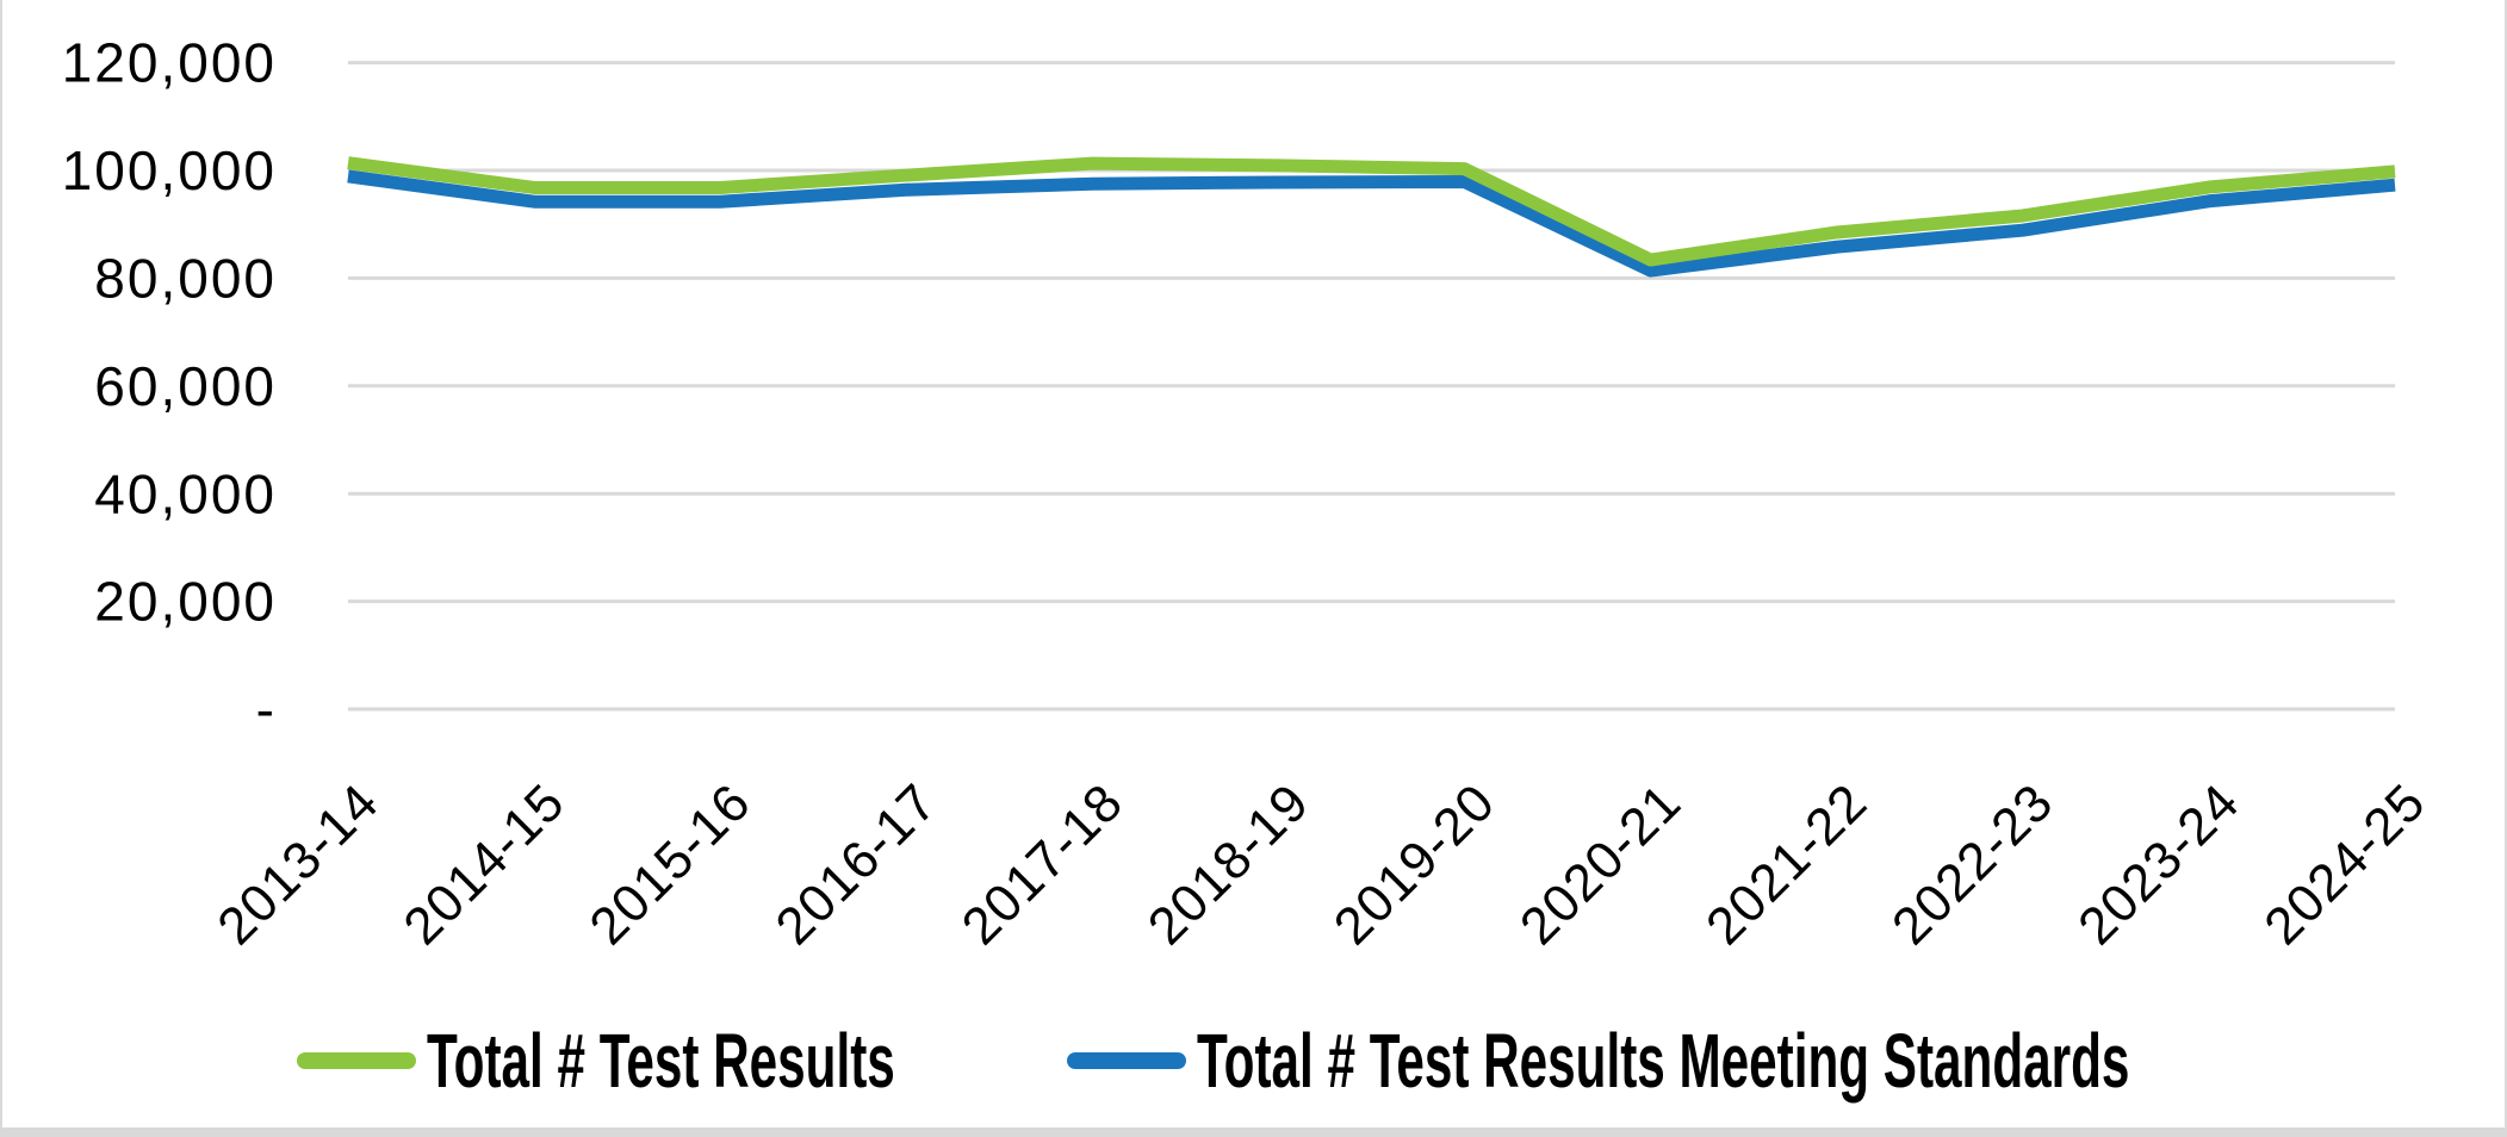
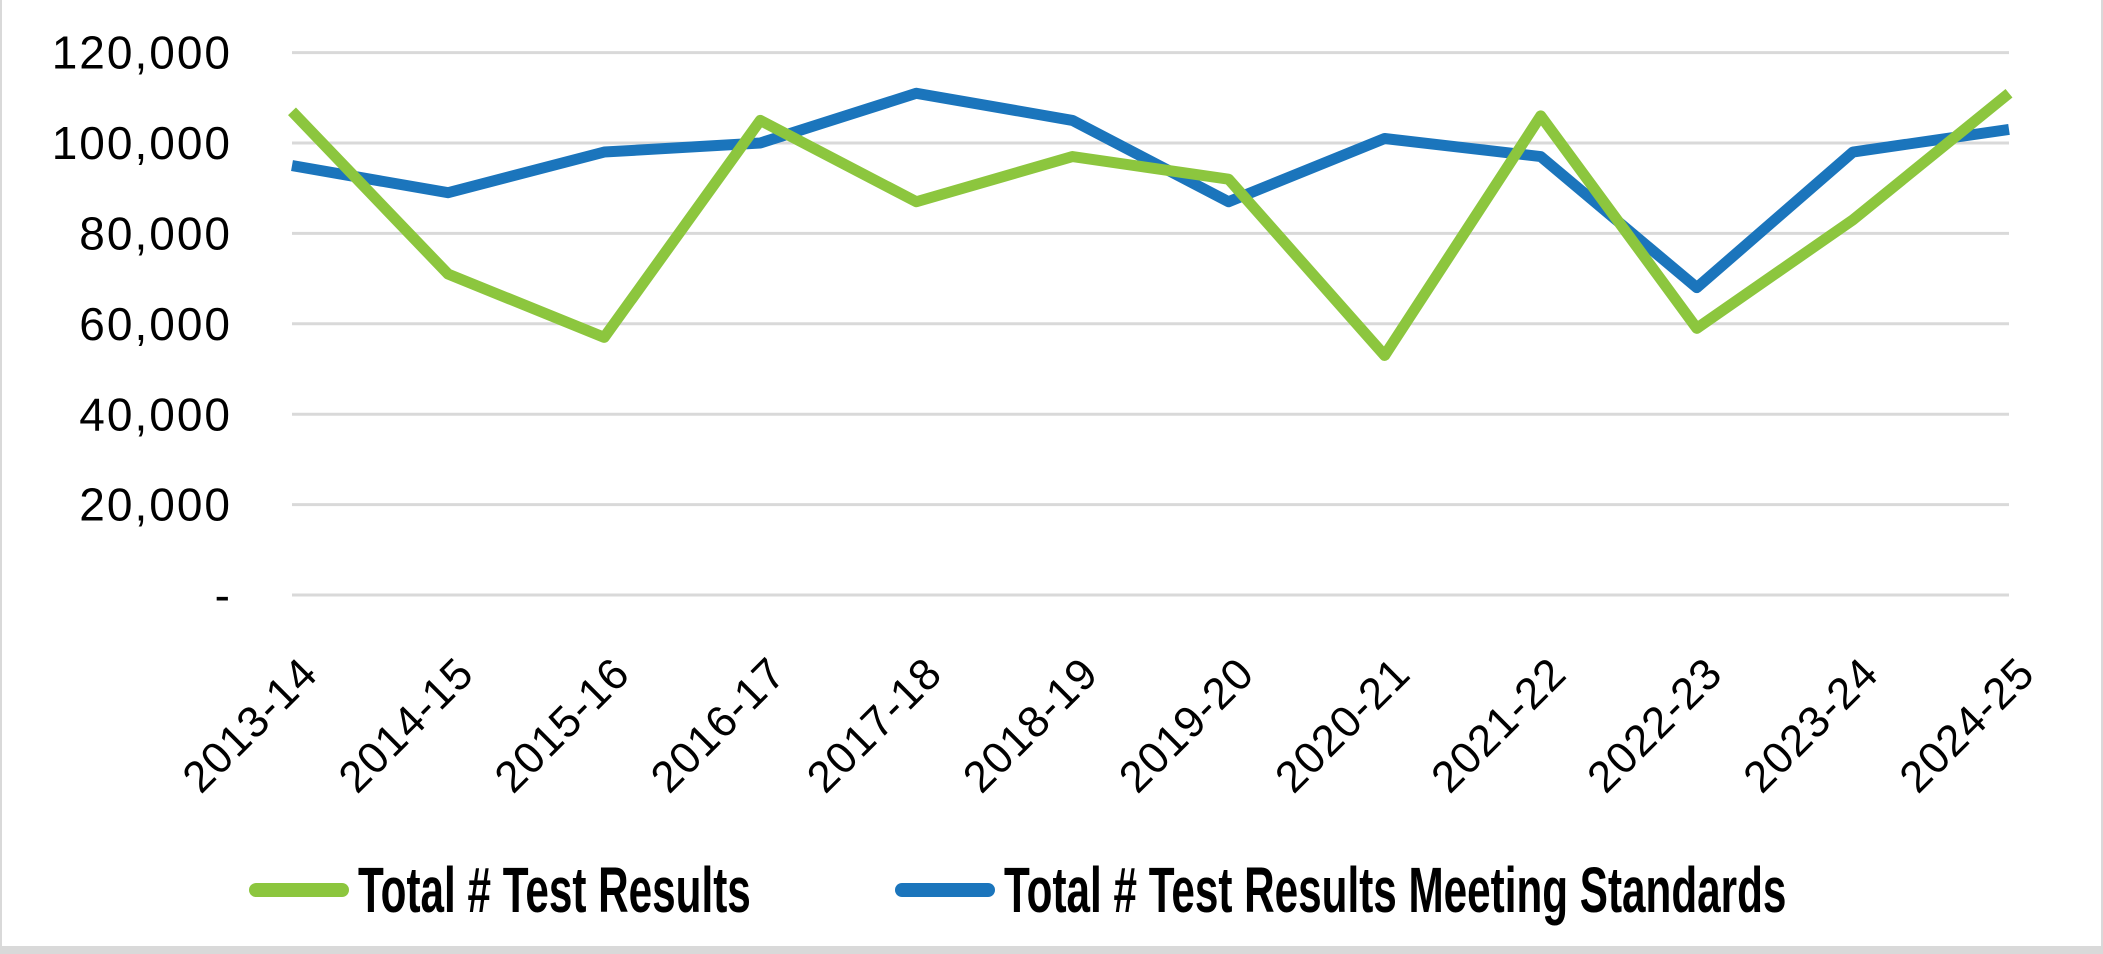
Total # Test Results/2013-14: 101000 -> 107000
Total # Test Results Meeting Standards/2013-14: 99000 -> 95000
Total # Test Results/2014-15: 97000 -> 71000
Total # Test Results Meeting Standards/2014-15: 94000 -> 89000
Total # Test Results/2015-16: 97000 -> 57000
Total # Test Results Meeting Standards/2015-16: 94000 -> 98000
Total # Test Results/2016-17: 99000 -> 105000
Total # Test Results Meeting Standards/2016-17: 96000 -> 100000
Total # Test Results/2017-18: 101000 -> 87000
Total # Test Results Meeting Standards/2017-18: 98000 -> 111000
Total # Test Results/2018-19: 101000 -> 97000
Total # Test Results Meeting Standards/2018-19: 98000 -> 105000
Total # Test Results/2019-20: 100000 -> 92000
Total # Test Results Meeting Standards/2019-20: 98000 -> 87000
Total # Test Results/2020-21: 83000 -> 53000
Total # Test Results Meeting Standards/2020-21: 81000 -> 101000
Total # Test Results/2021-22: 88000 -> 106000
Total # Test Results Meeting Standards/2021-22: 86000 -> 97000
Total # Test Results/2022-23: 92000 -> 59000
Total # Test Results Meeting Standards/2022-23: 89000 -> 68000
Total # Test Results/2023-24: 97000 -> 83000
Total # Test Results Meeting Standards/2023-24: 94000 -> 98000
Total # Test Results/2024-25: 100000 -> 111000
Total # Test Results Meeting Standards/2024-25: 97000 -> 103000
